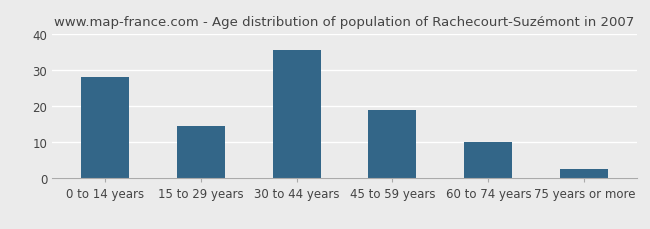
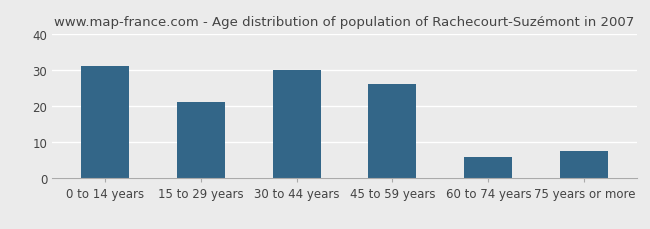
0 to 14 years: 28.0 -> 31.0
15 to 29 years: 14.5 -> 21.0
30 to 44 years: 35.5 -> 30.0
45 to 59 years: 19.0 -> 26.0
60 to 74 years: 10.0 -> 6.0
75 years or more: 2.5 -> 7.5
